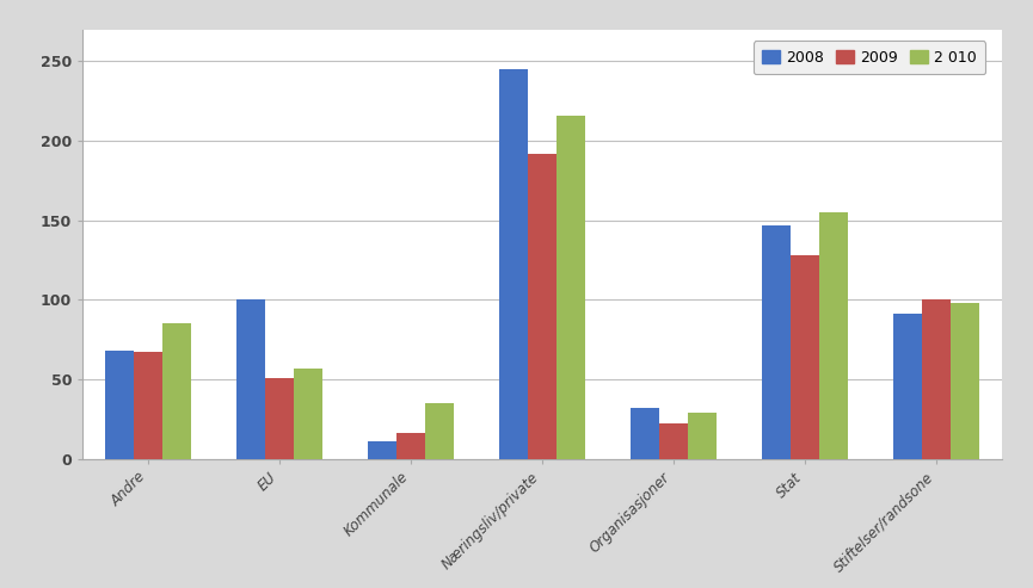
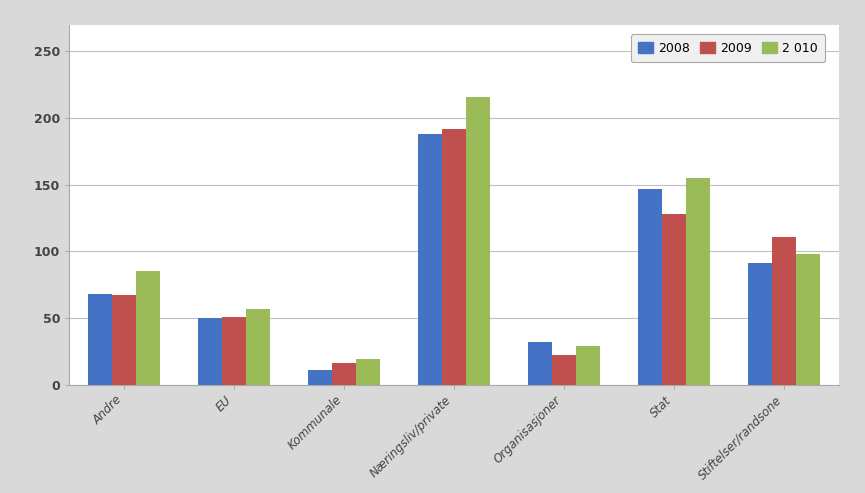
2008/EU: 100 -> 50
2 010/Kommunale: 35 -> 19
2008/Næringsliv/private: 245 -> 188
2009/Stiftelser/randsone: 100 -> 111
